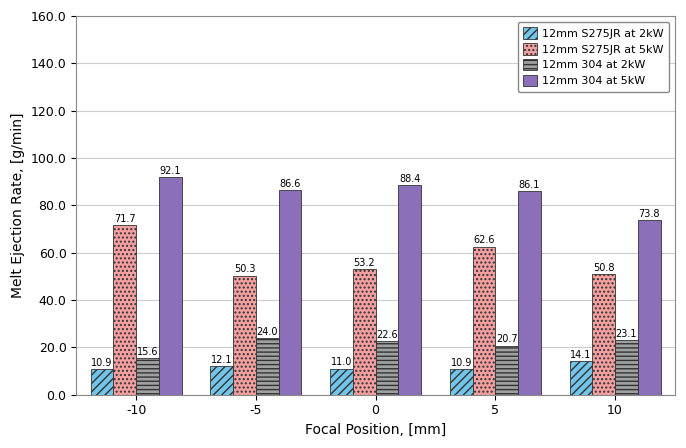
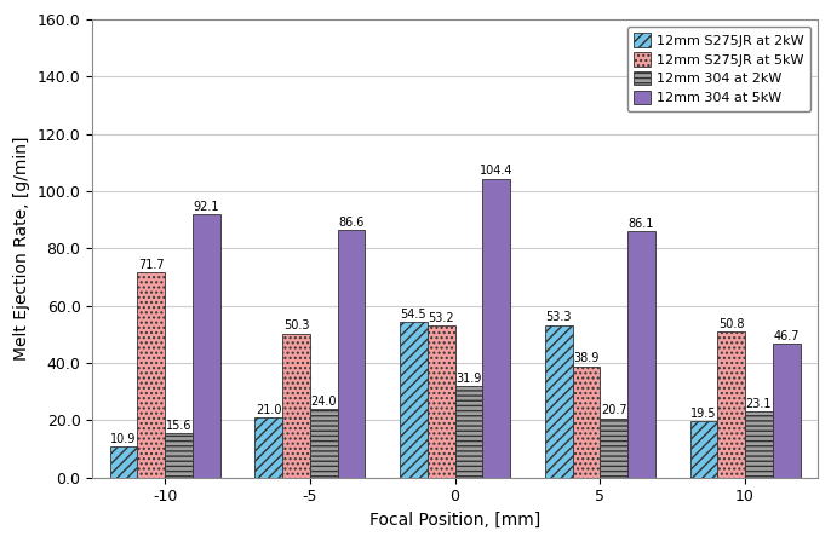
12mm S275JR at 2kW/-5: 12.1 -> 21.0
12mm S275JR at 2kW/0: 11.0 -> 54.5
12mm 304 at 2kW/0: 22.6 -> 31.9
12mm 304 at 5kW/0: 88.4 -> 104.4
12mm S275JR at 2kW/5: 10.9 -> 53.3
12mm S275JR at 5kW/5: 62.6 -> 38.9
12mm S275JR at 2kW/10: 14.1 -> 19.5
12mm 304 at 5kW/10: 73.8 -> 46.7
